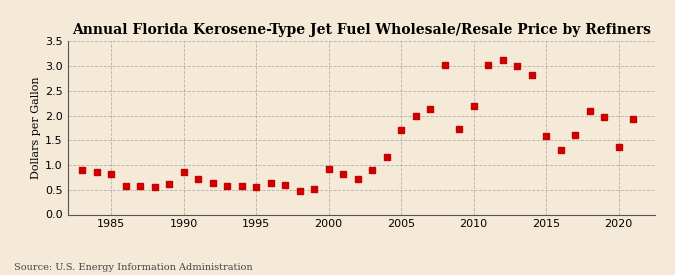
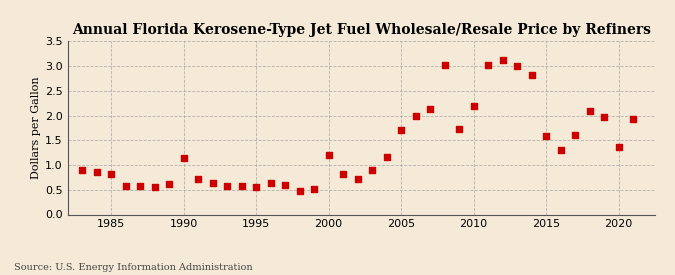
1990: 0.85 -> 1.15
2000: 0.91 -> 1.20
